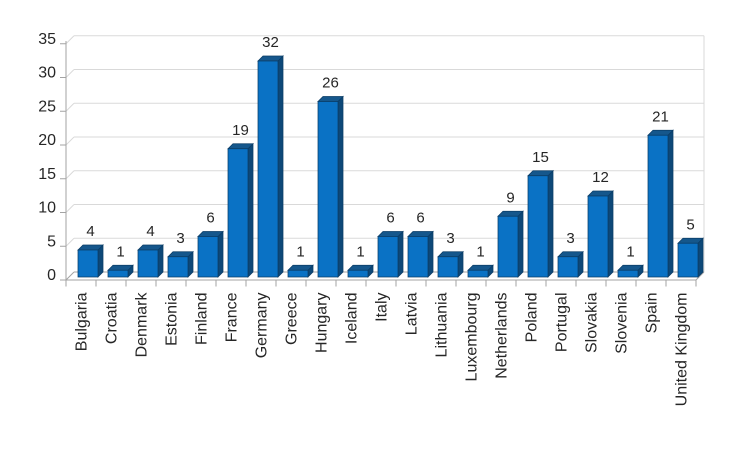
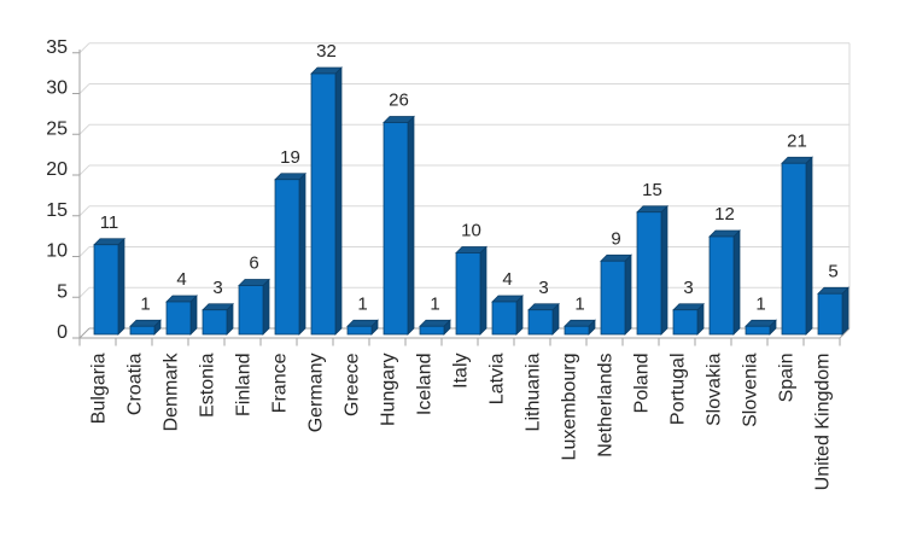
Bulgaria: 4 -> 11
Italy: 6 -> 10
Latvia: 6 -> 4
